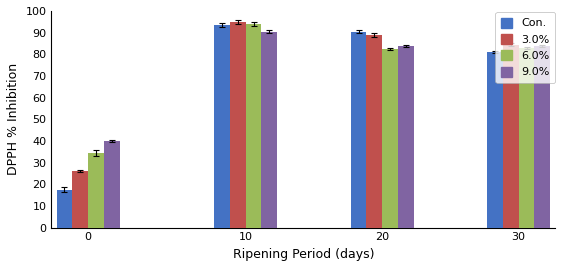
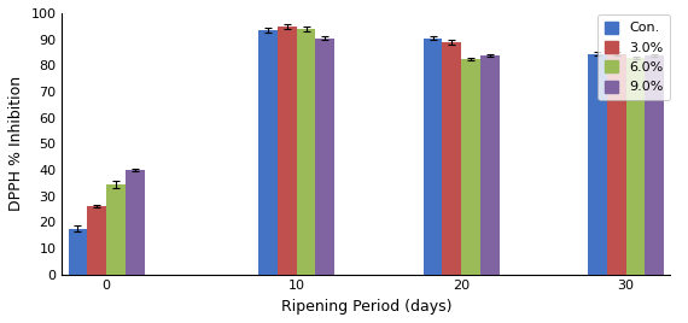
Con./30: 81.0 -> 84.5
